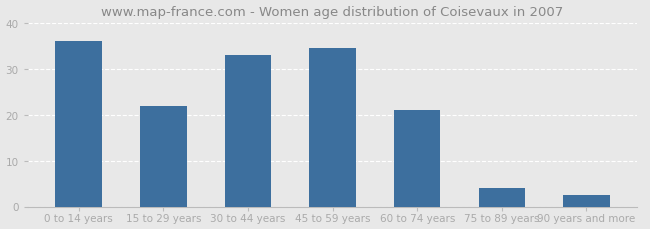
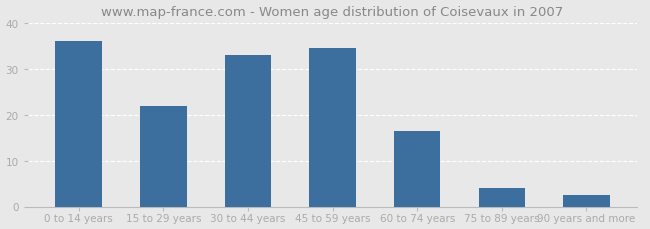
60 to 74 years: 21.0 -> 16.5
